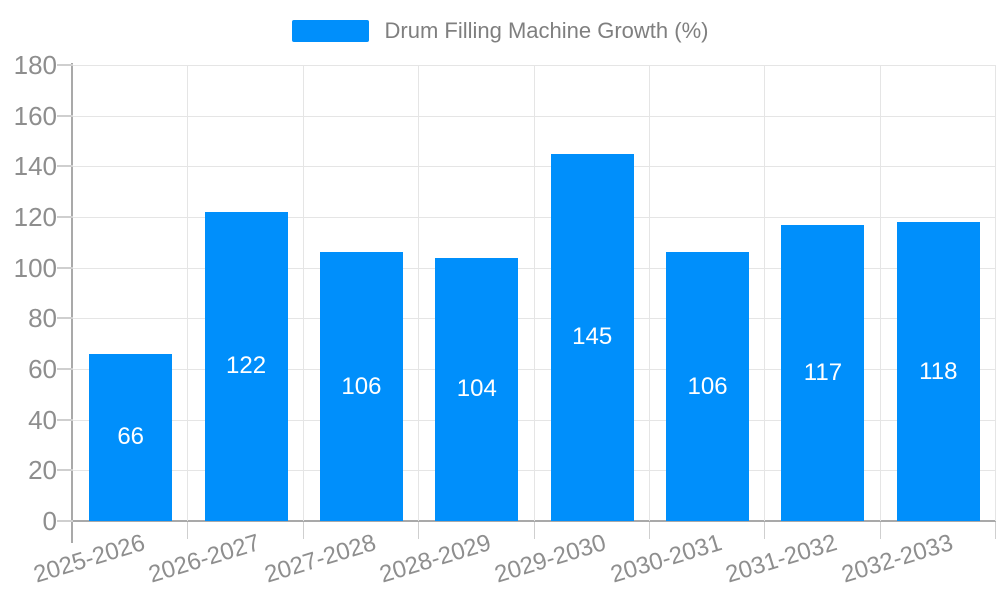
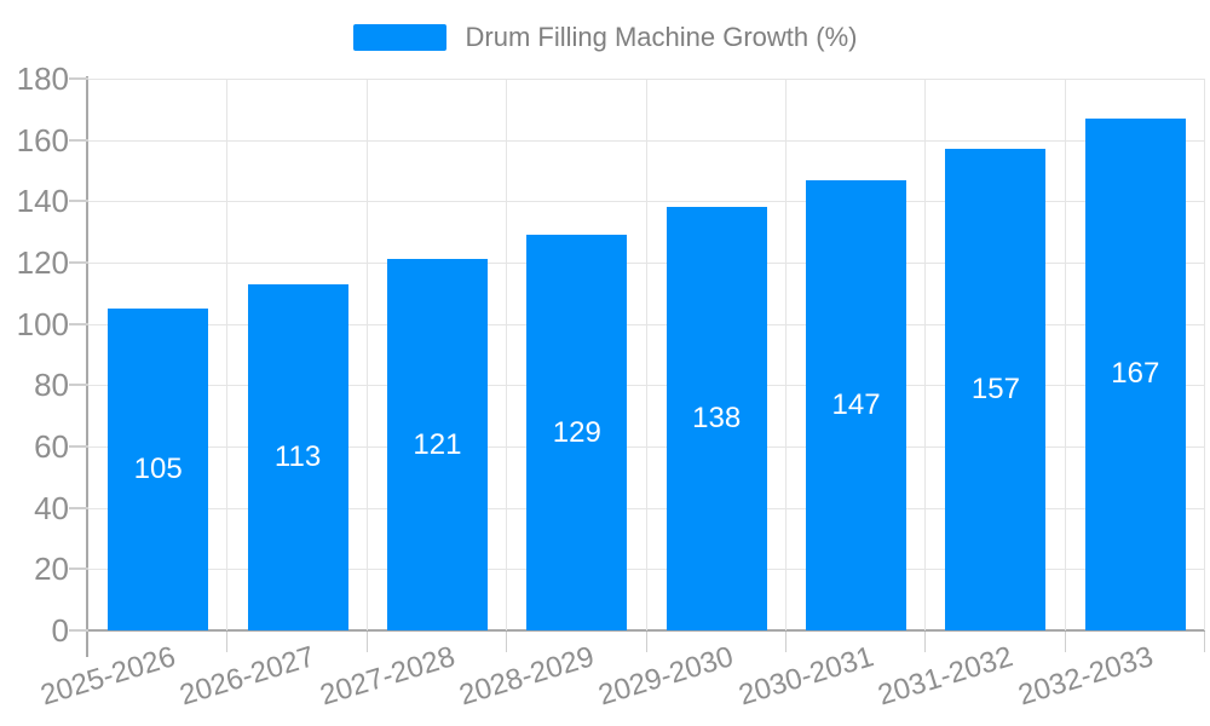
2025-2026: 66 -> 105
2026-2027: 122 -> 113
2027-2028: 106 -> 121
2028-2029: 104 -> 129
2029-2030: 145 -> 138
2030-2031: 106 -> 147
2031-2032: 117 -> 157
2032-2033: 118 -> 167
